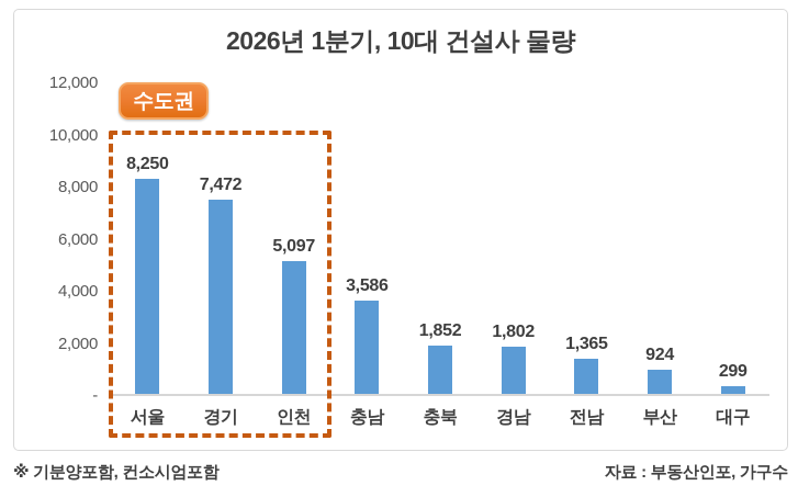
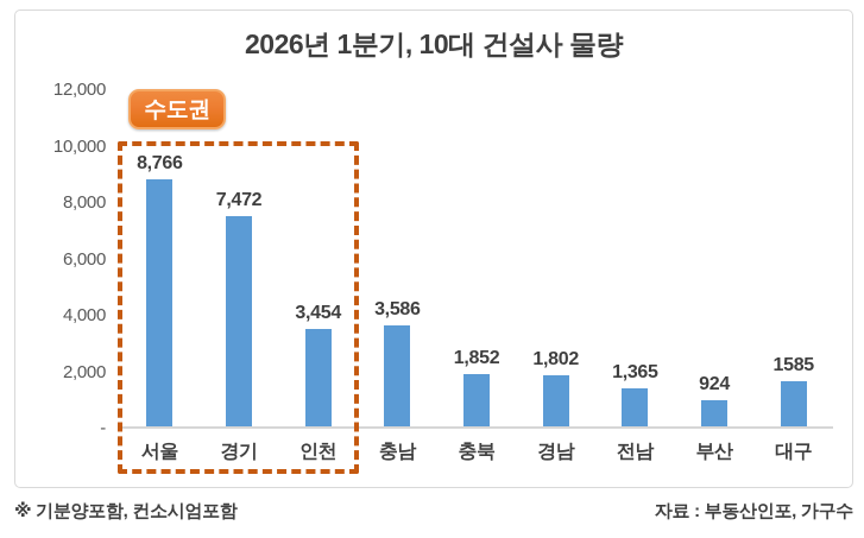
서울: 8,250 -> 8,766
인천: 5,097 -> 3,454
대구: 299 -> 1585
